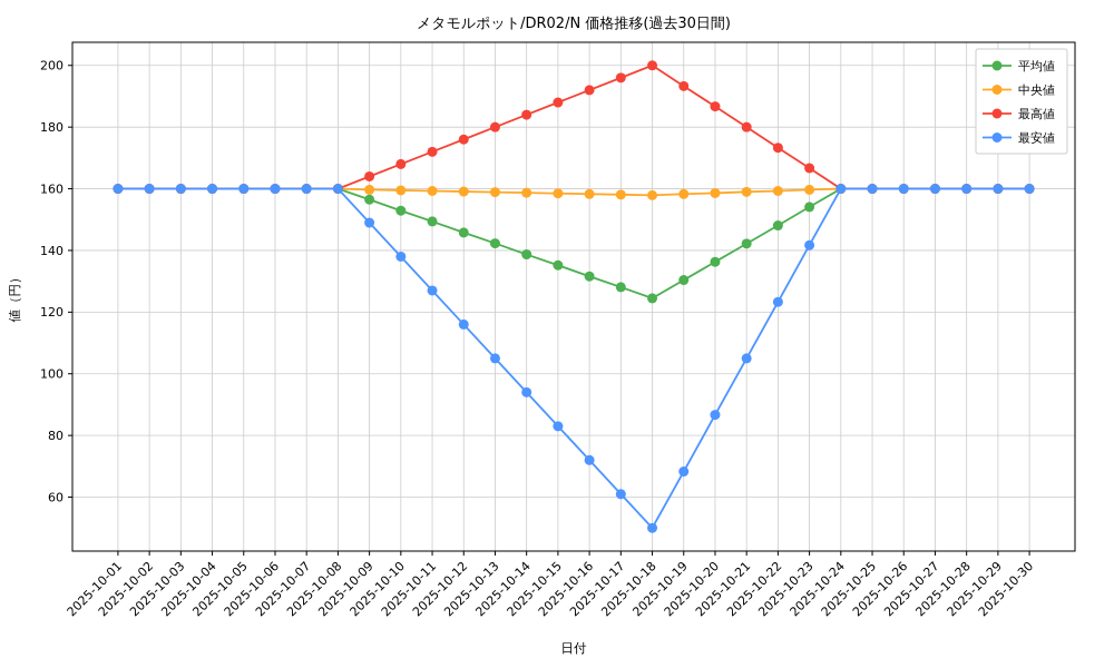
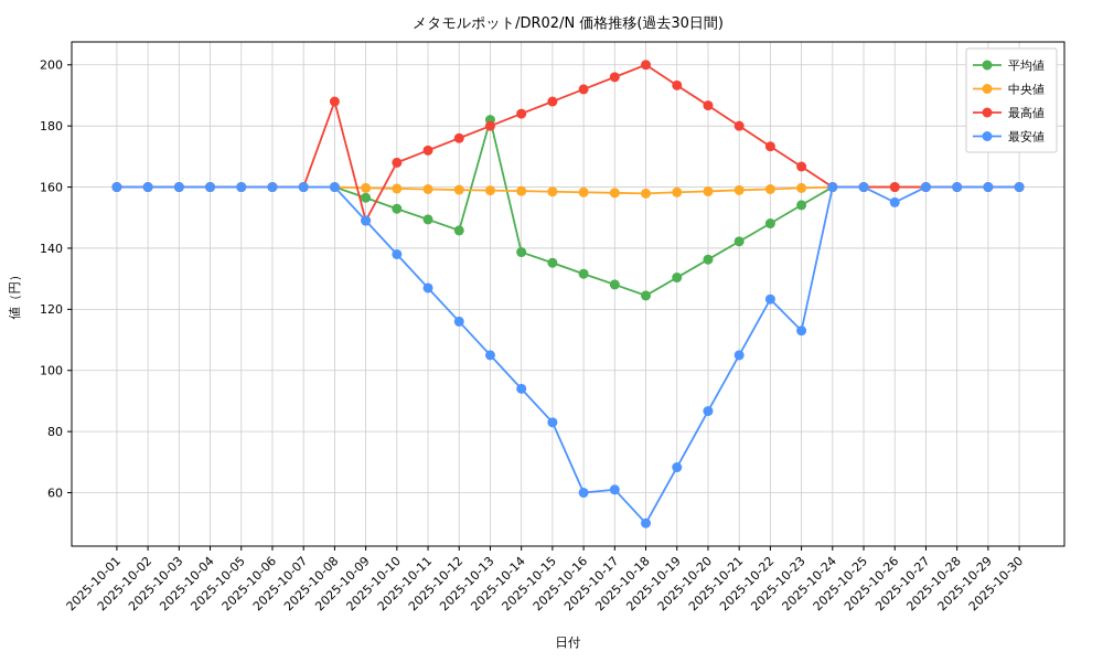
最高値/2025-10-08: 160 -> 188
最高値/2025-10-09: 164 -> 149
平均値/2025-10-13: 142 -> 182
最安値/2025-10-16: 72 -> 60
最安値/2025-10-23: 142 -> 113
最安値/2025-10-26: 160 -> 155
